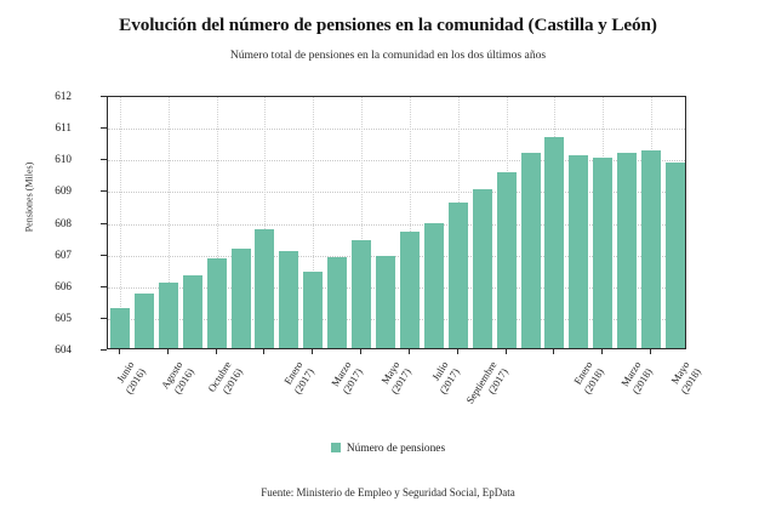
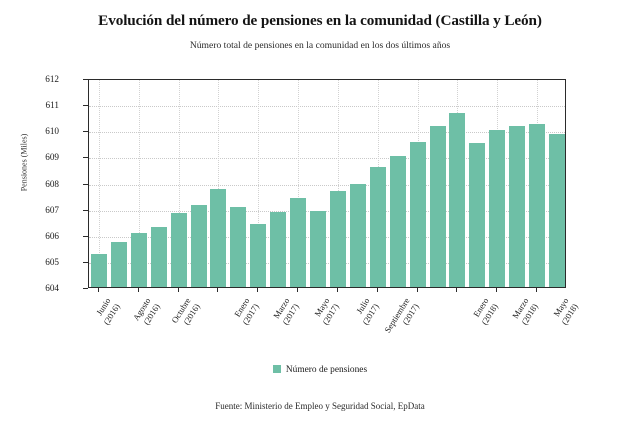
Enero (2018): 610.1 -> 609.5
